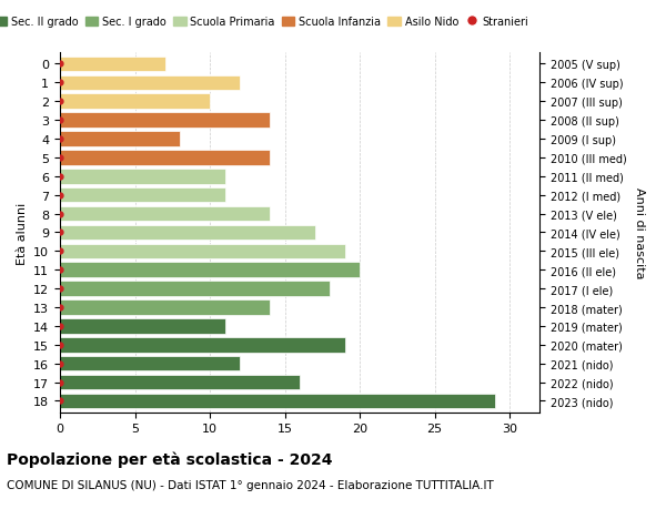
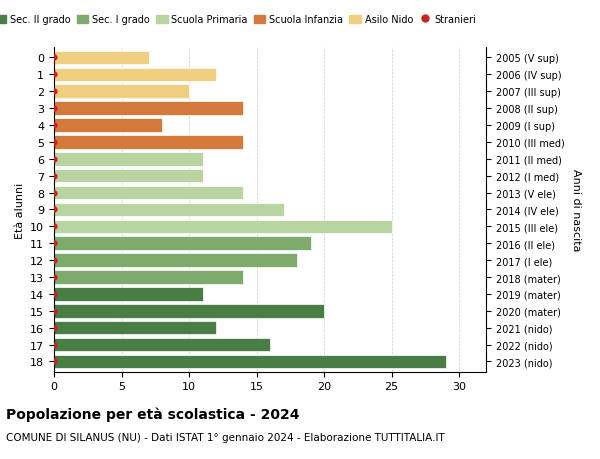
10: 19 -> 25
11: 20 -> 19
15: 19 -> 20
